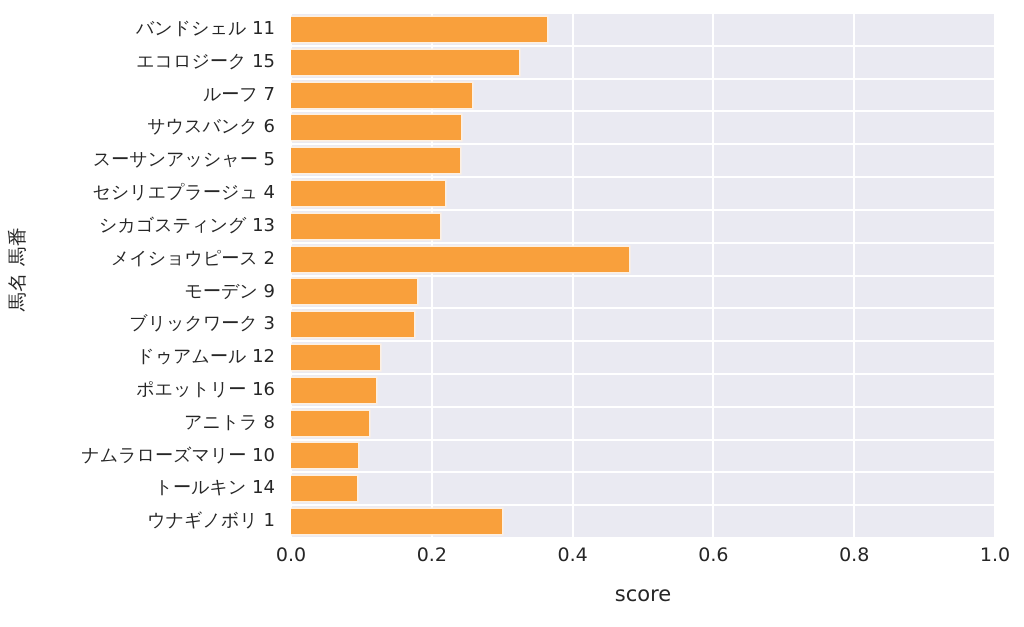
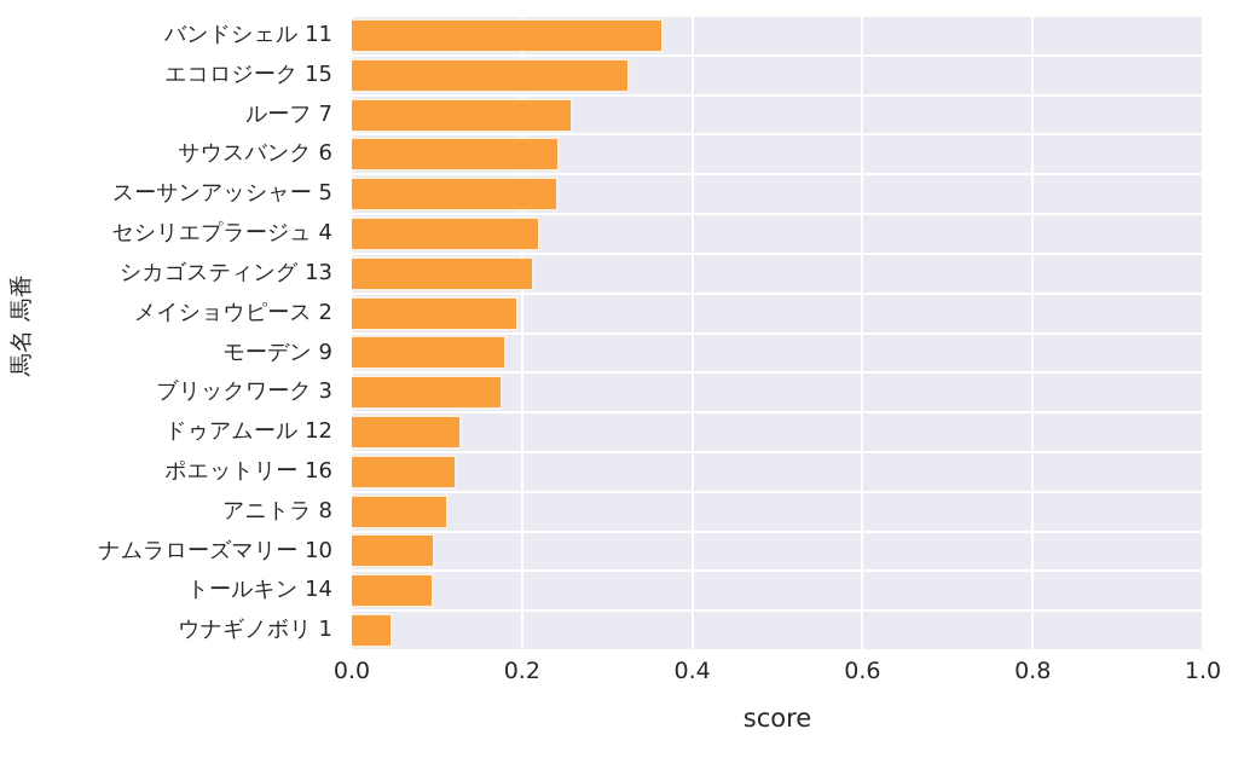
メイショウピース 2: 0.48 -> 0.19
ウナギノボリ 1: 0.30 -> 0.05
